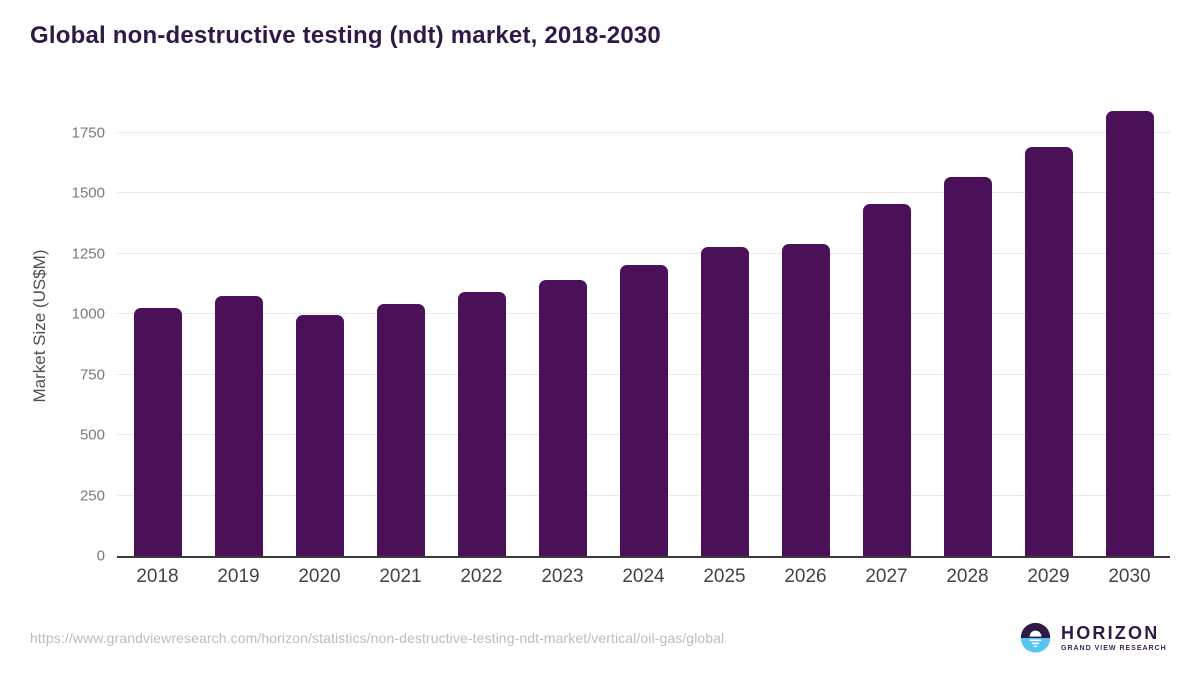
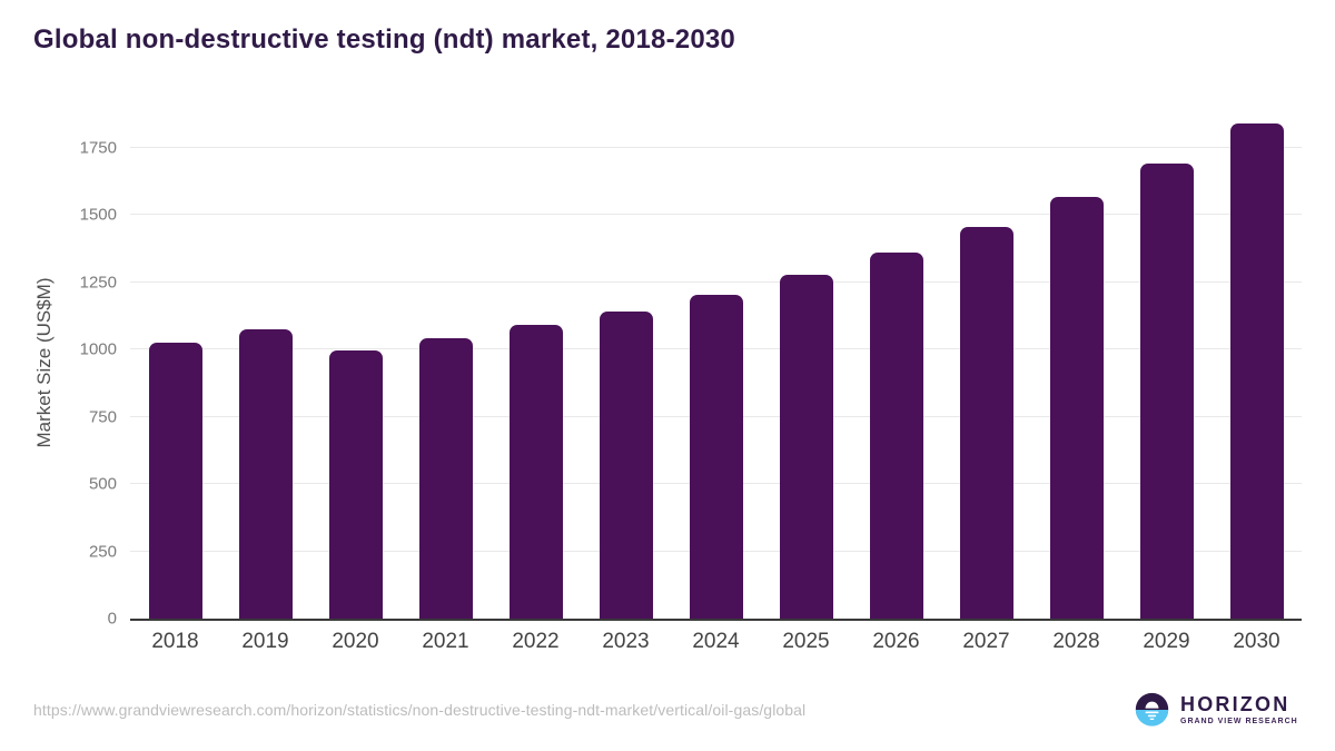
2026: 1290 -> 1360
